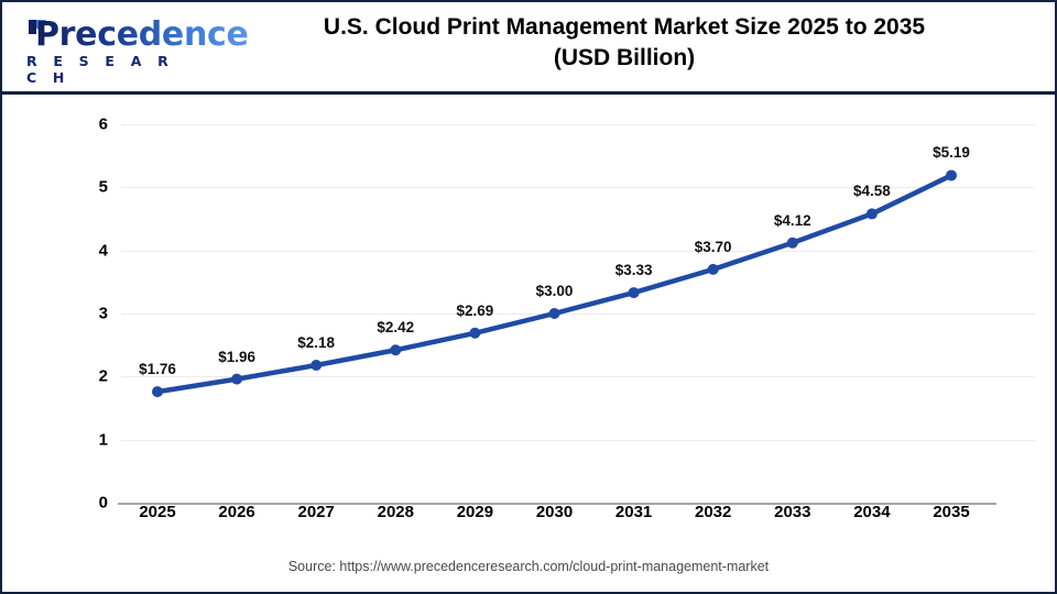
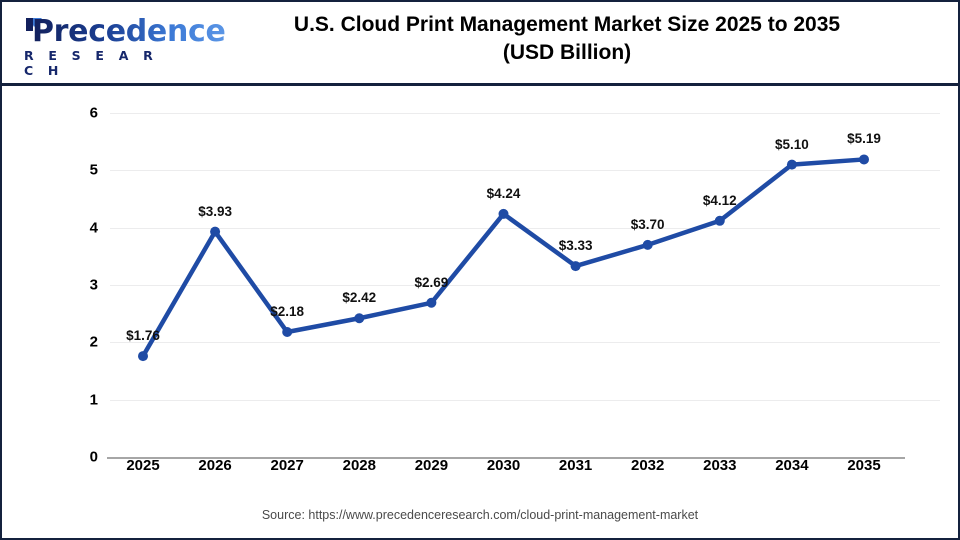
2026: $1.96 -> $3.93
2030: $3.00 -> $4.24
2034: $4.58 -> $5.10
